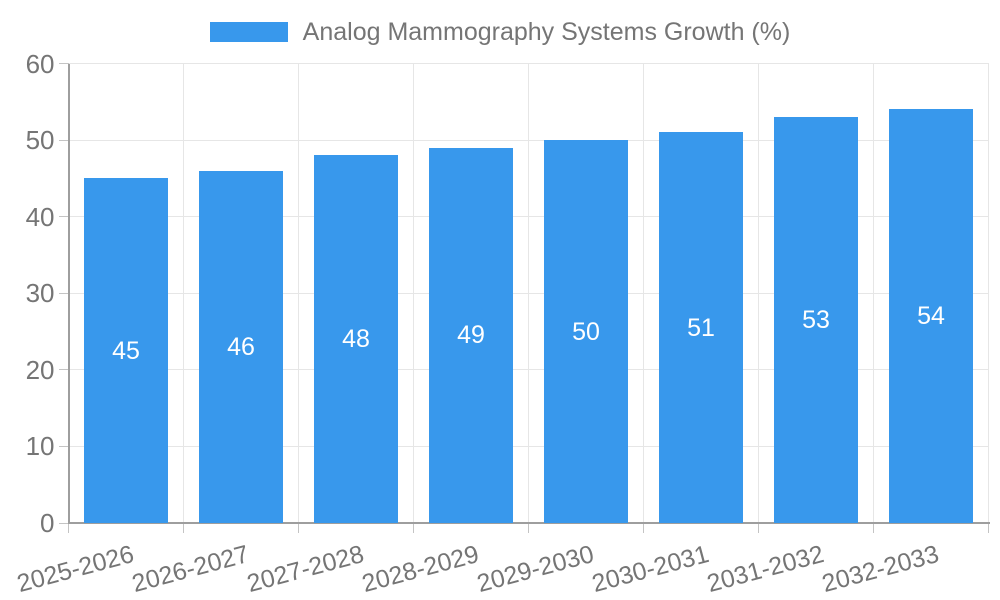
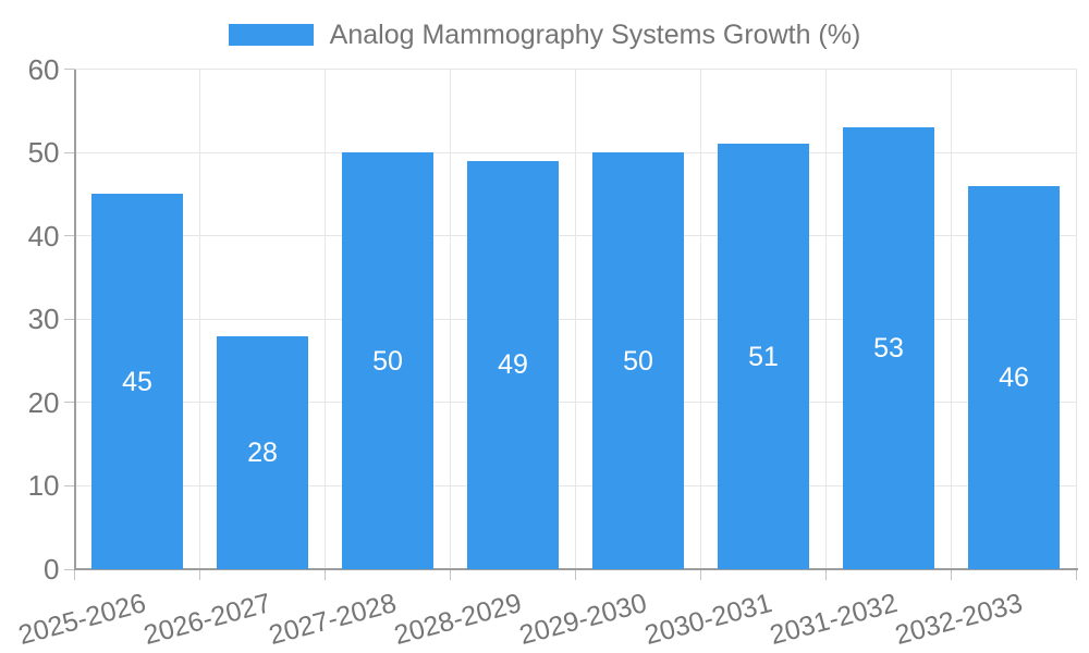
2026-2027: 46 -> 28
2027-2028: 48 -> 50
2032-2033: 54 -> 46
